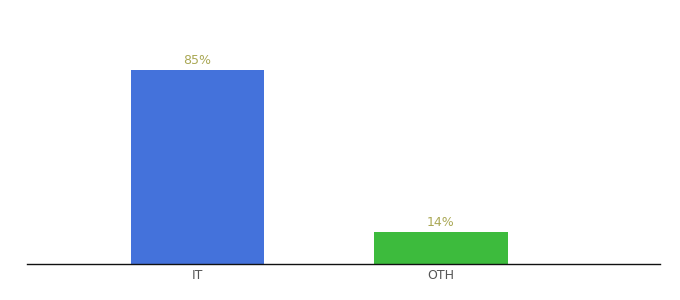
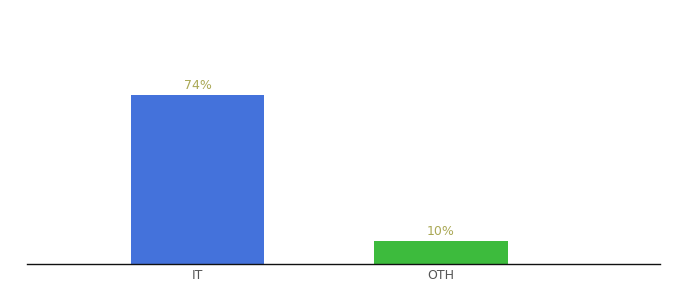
IT: 85% -> 74%
OTH: 14% -> 10%
